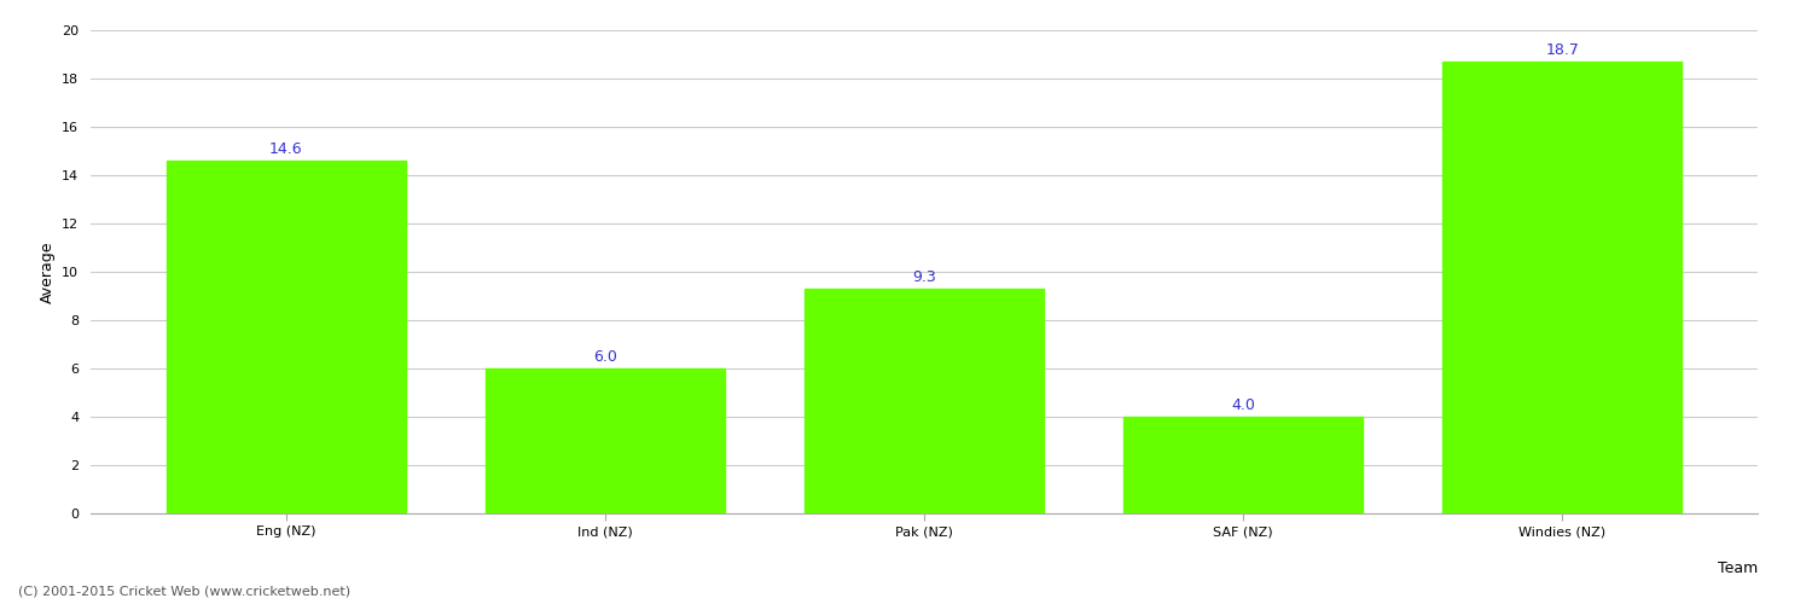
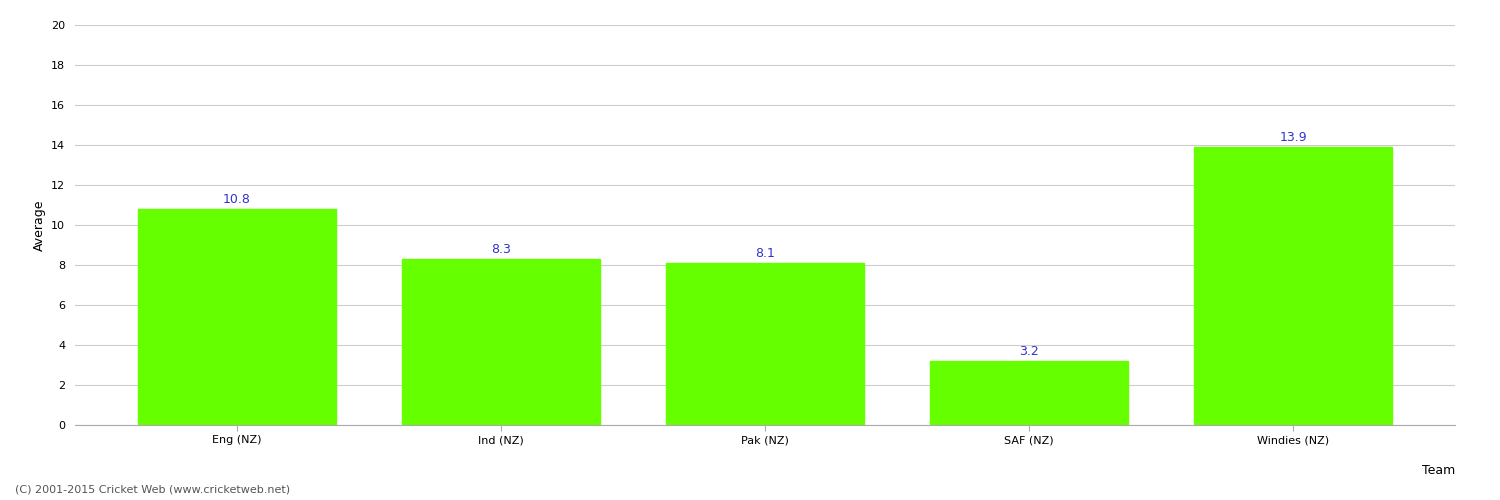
Eng (NZ): 14.6 -> 10.8
Ind (NZ): 6.0 -> 8.3
Pak (NZ): 9.3 -> 8.1
SAF (NZ): 4.0 -> 3.2
Windies (NZ): 18.7 -> 13.9
